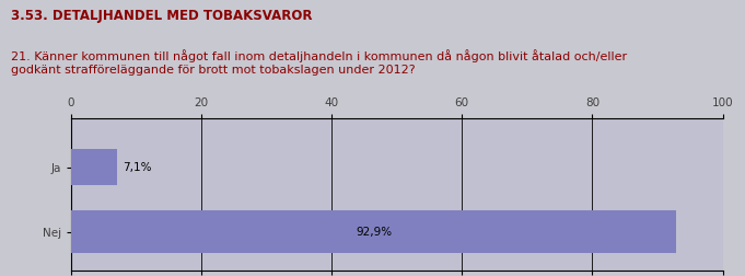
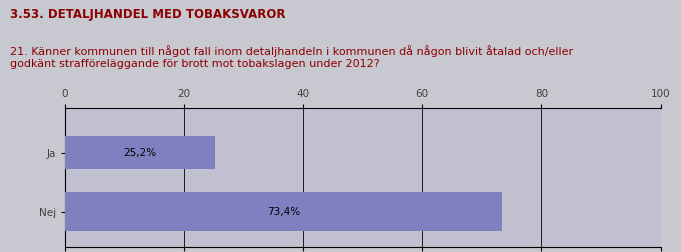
Ja: 7,1% -> 25,2%
Nej: 92,9% -> 73,4%
